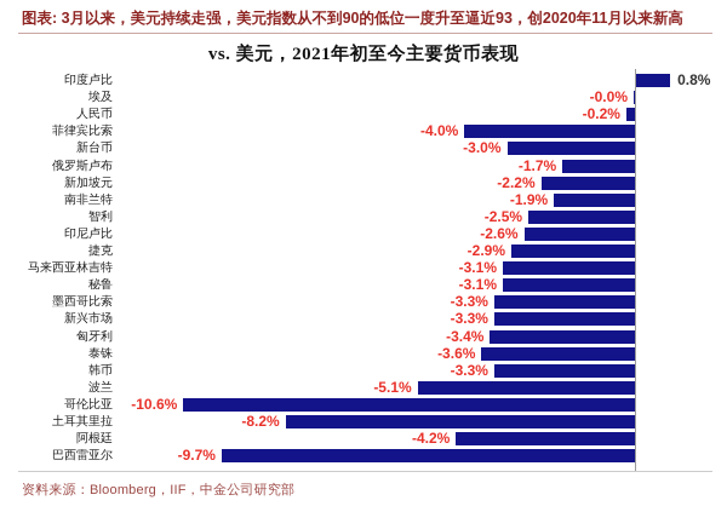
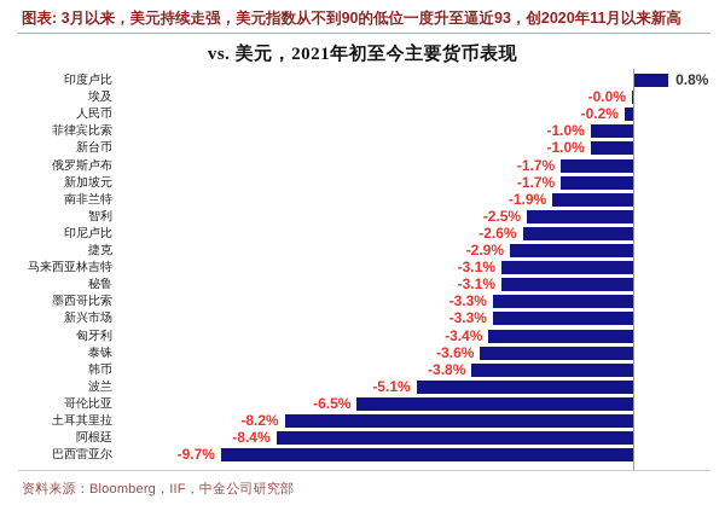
菲律宾比索: -4.0% -> -1.0%
新台币: -3.0% -> -1.0%
新加坡元: -2.2% -> -1.7%
韩币: -3.3% -> -3.8%
哥伦比亚: -10.6% -> -6.5%
阿根廷: -4.2% -> -8.4%
